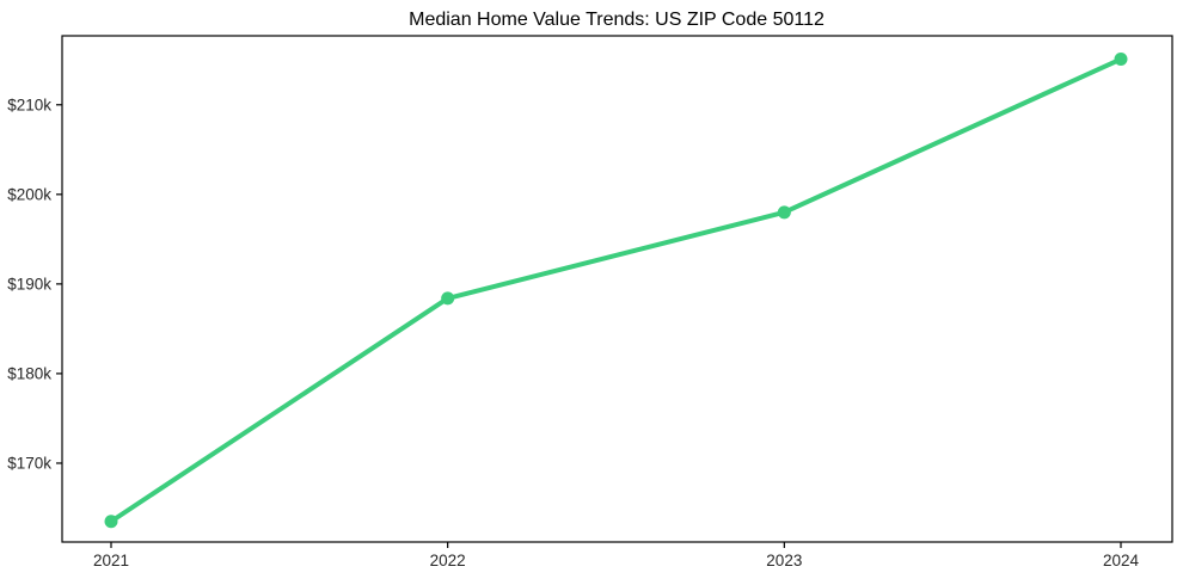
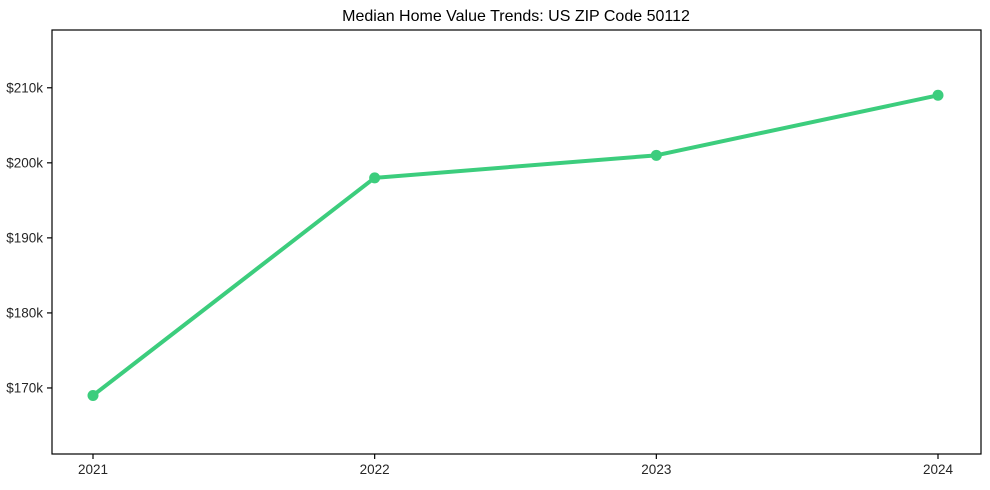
2021: $164k -> $169k
2022: $188k -> $198k
2023: $198k -> $201k
2024: $215k -> $209k
